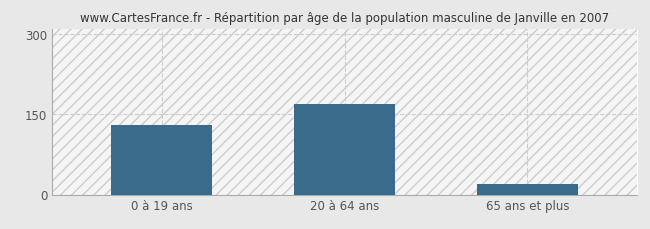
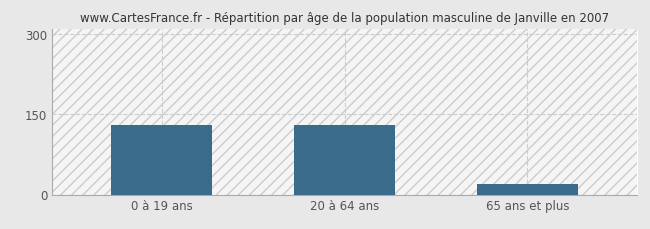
20 à 64 ans: 170 -> 130
